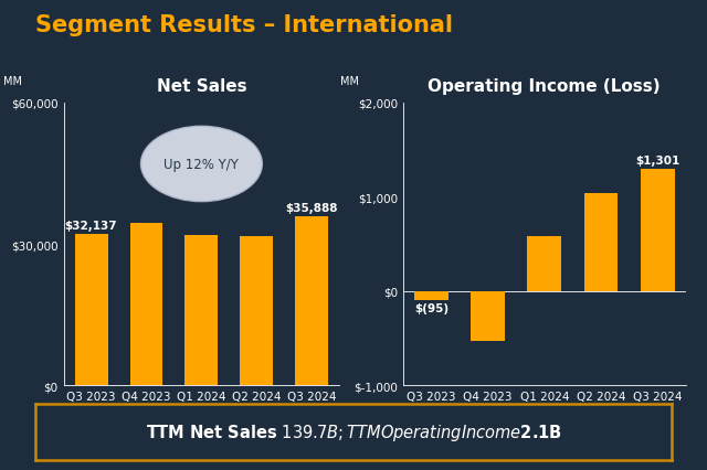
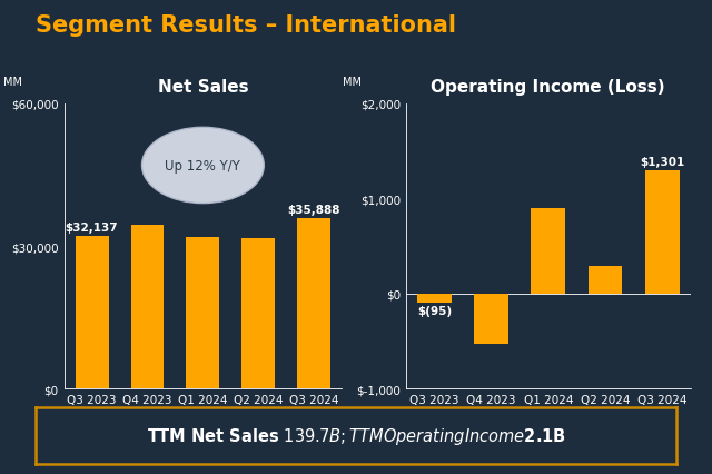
Operating Income (Loss)/Q1 2024: $580 -> $900
Operating Income (Loss)/Q2 2024: $1,040 -> $280
